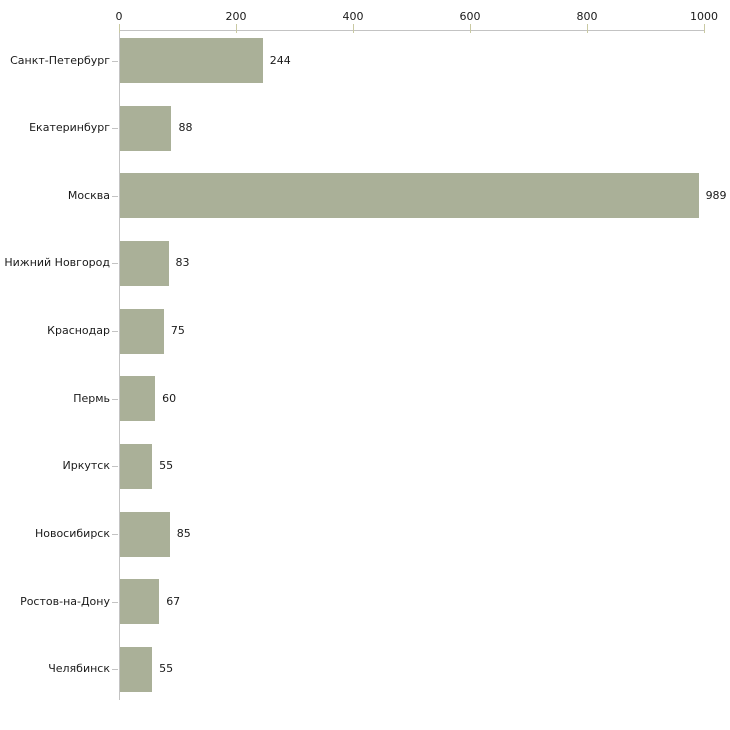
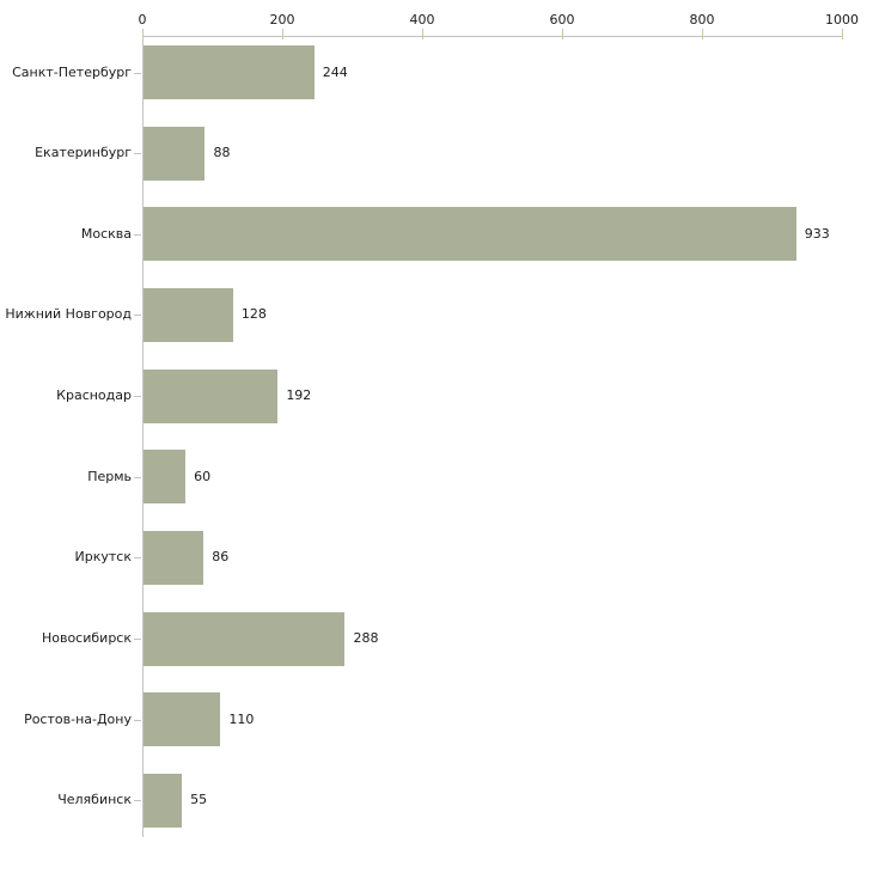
Москва: 989 -> 933
Нижний Новгород: 83 -> 128
Краснодар: 75 -> 192
Иркутск: 55 -> 86
Новосибирск: 85 -> 288
Ростов-на-Дону: 67 -> 110
